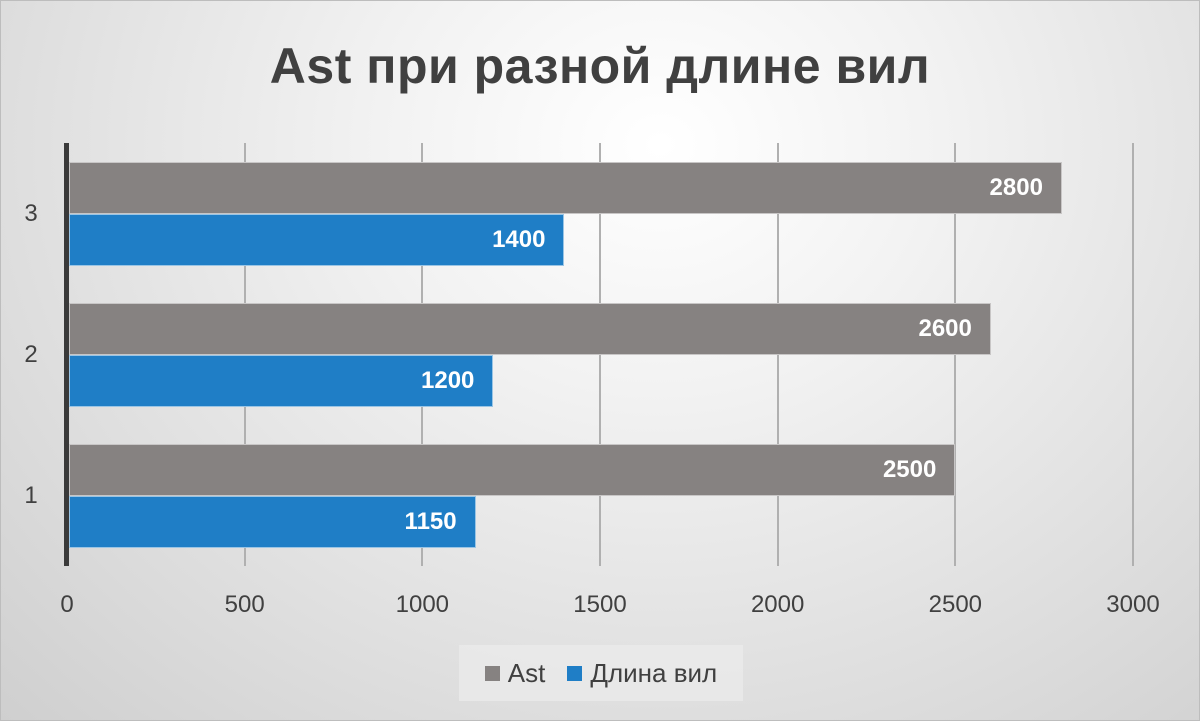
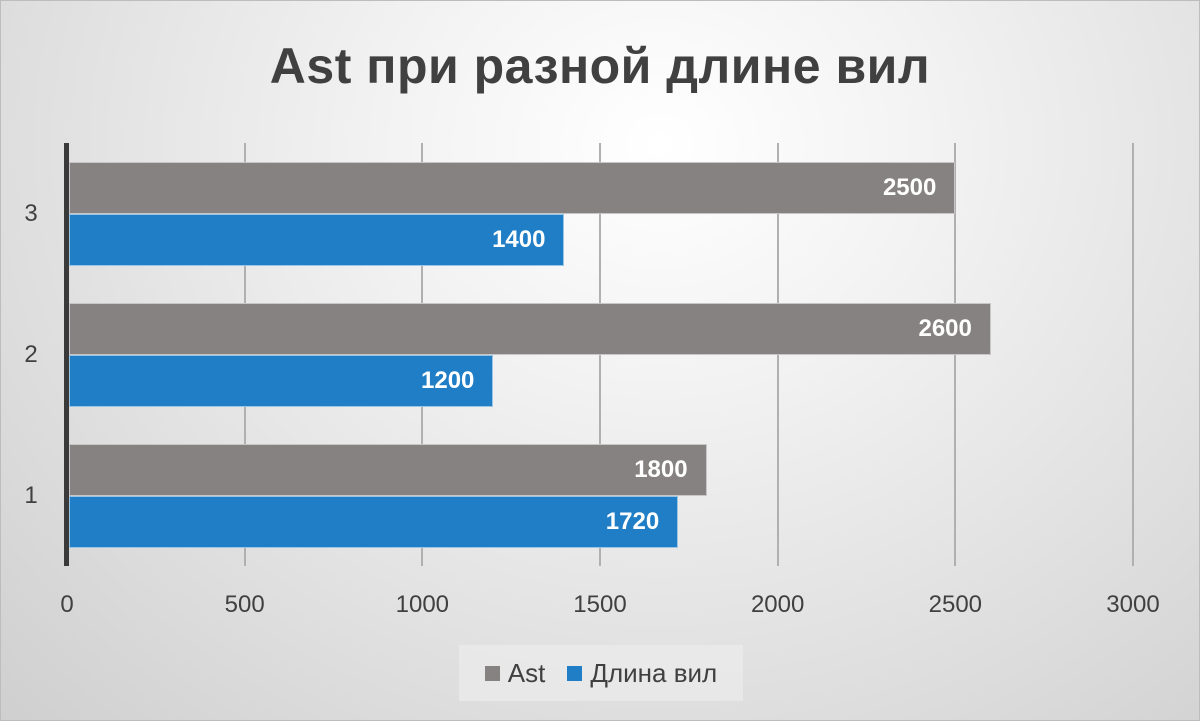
Ast/1: 2500 -> 1800
Длина вил/1: 1150 -> 1720
Ast/3: 2800 -> 2500
